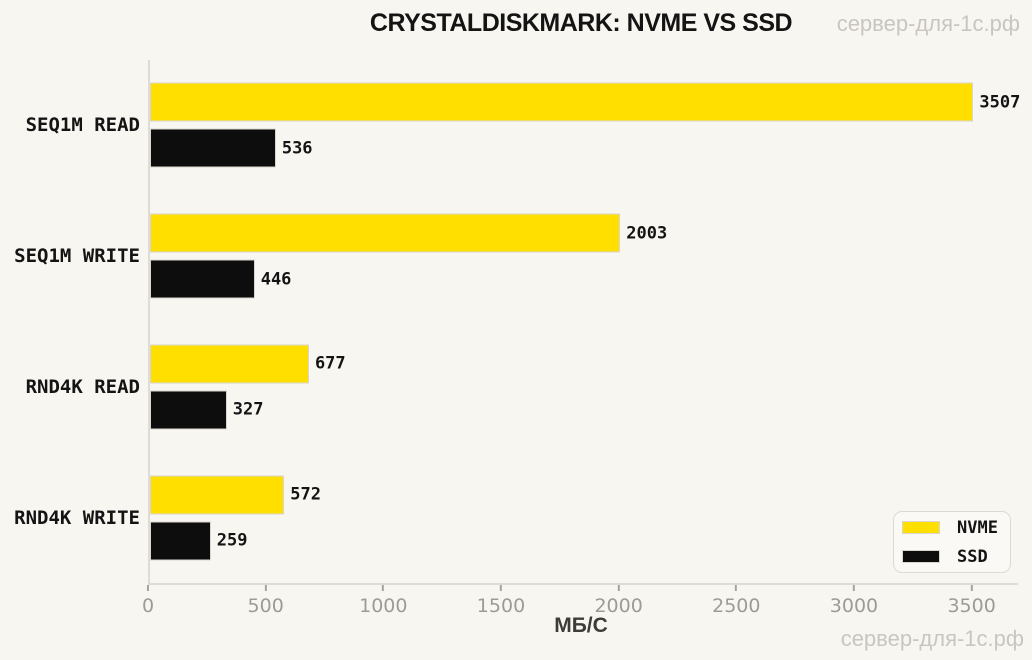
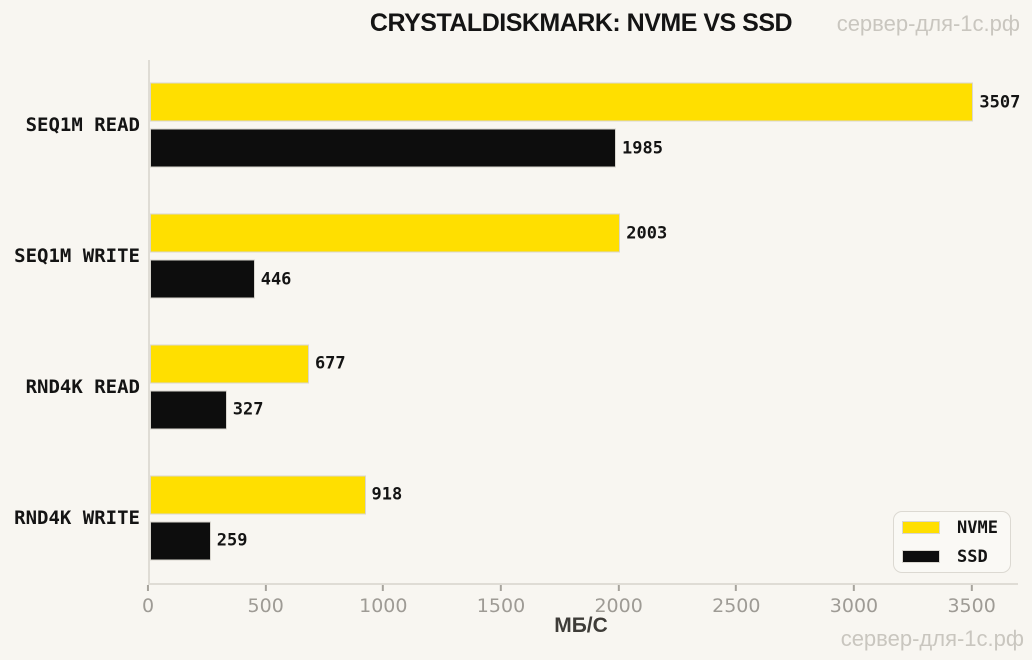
SSD/SEQ1M READ: 536 -> 1985
NVME/RND4K WRITE: 572 -> 918
